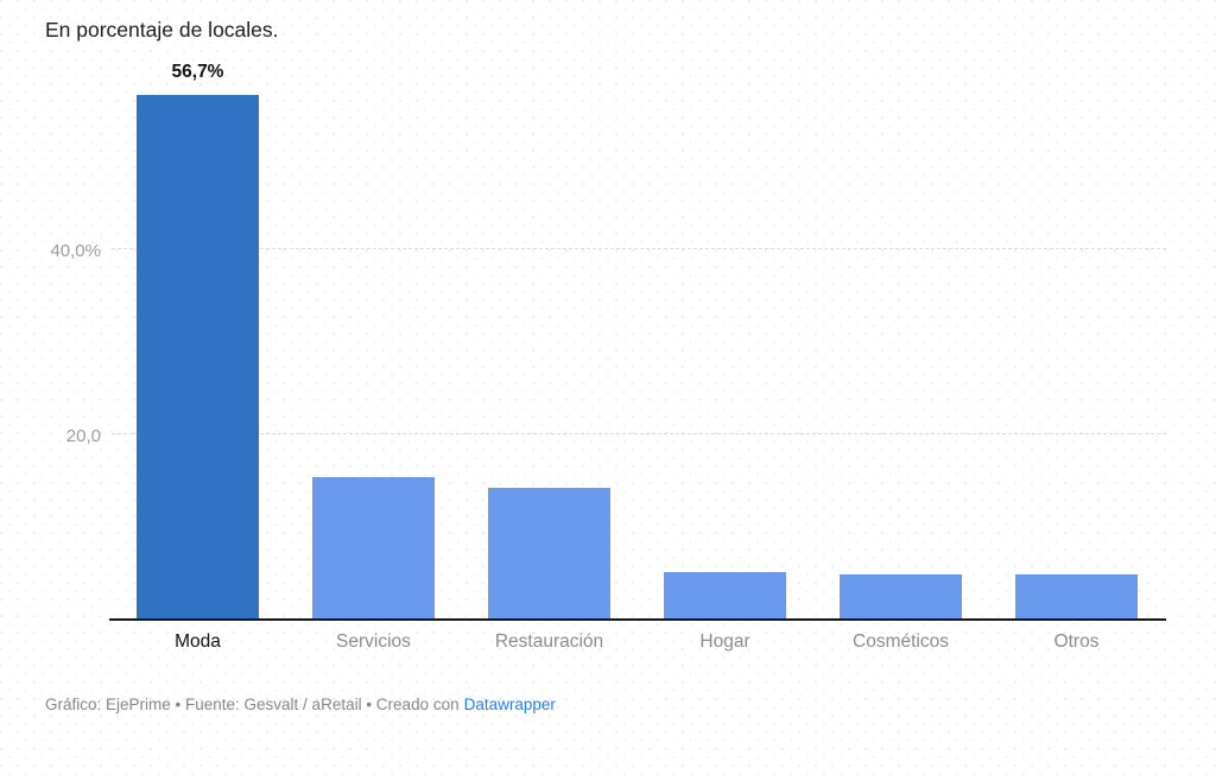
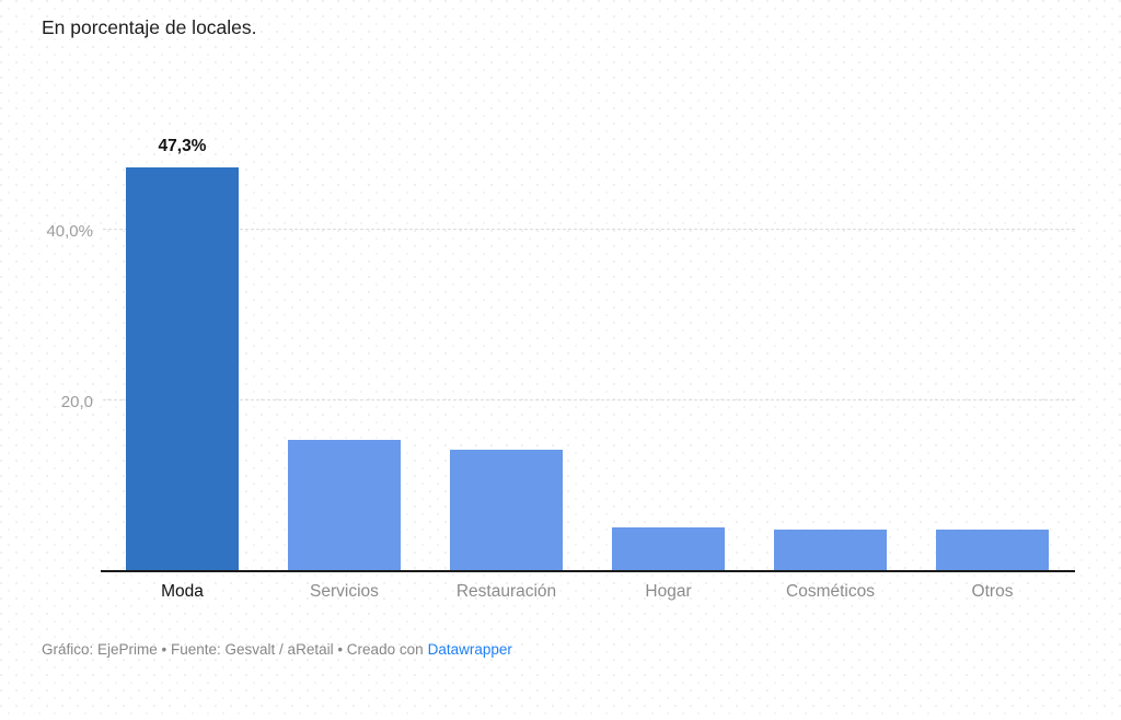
Moda: 56,7% -> 47,3%
